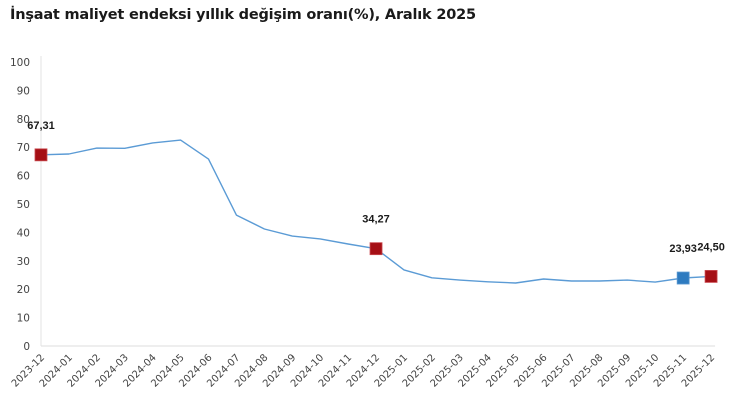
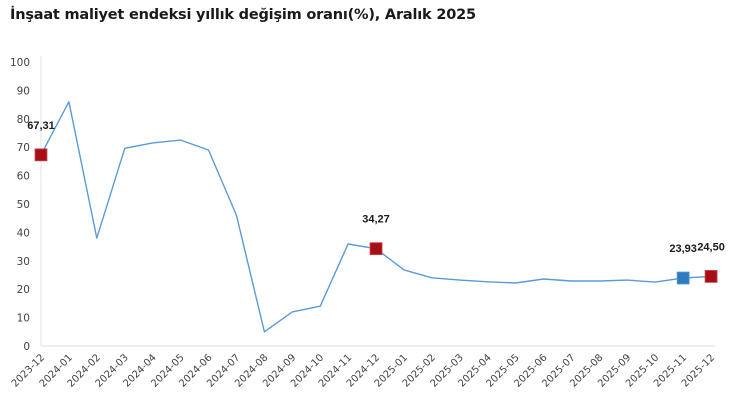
2024-01: 68 -> 86
2024-02: 70 -> 38
2024-06: 66 -> 69
2024-08: 41 -> 5
2024-09: 39 -> 12
2024-10: 38 -> 14
